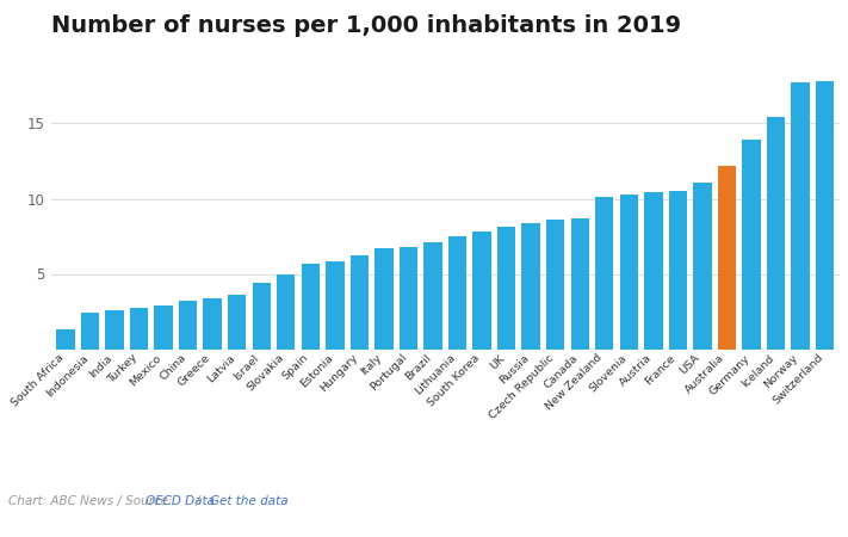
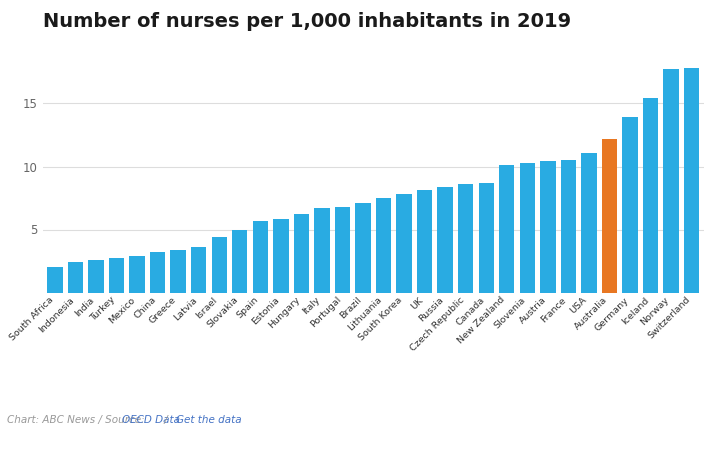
South Africa: 1.3 -> 2.0
